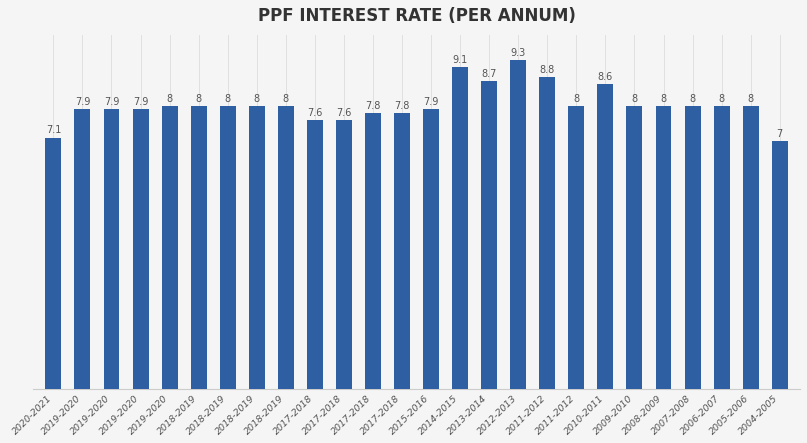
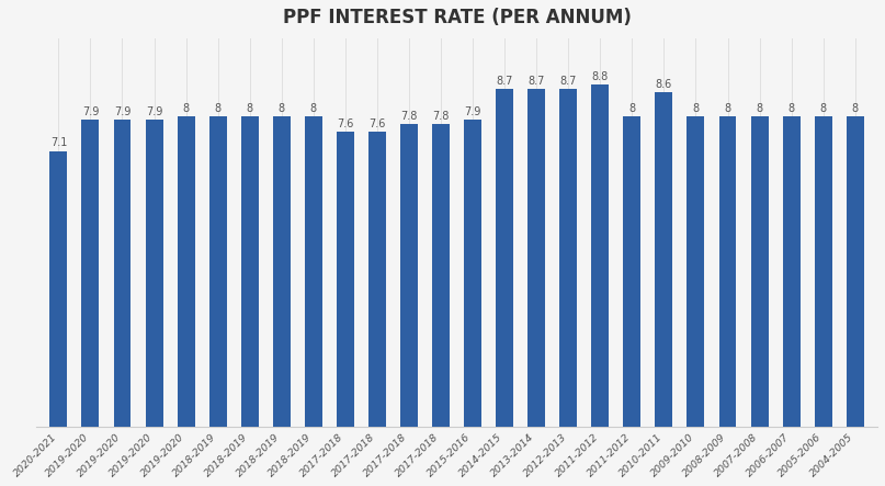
2014-2015: 9.1 -> 8.7
2012-2013: 9.3 -> 8.7
2004-2005: 7 -> 8
